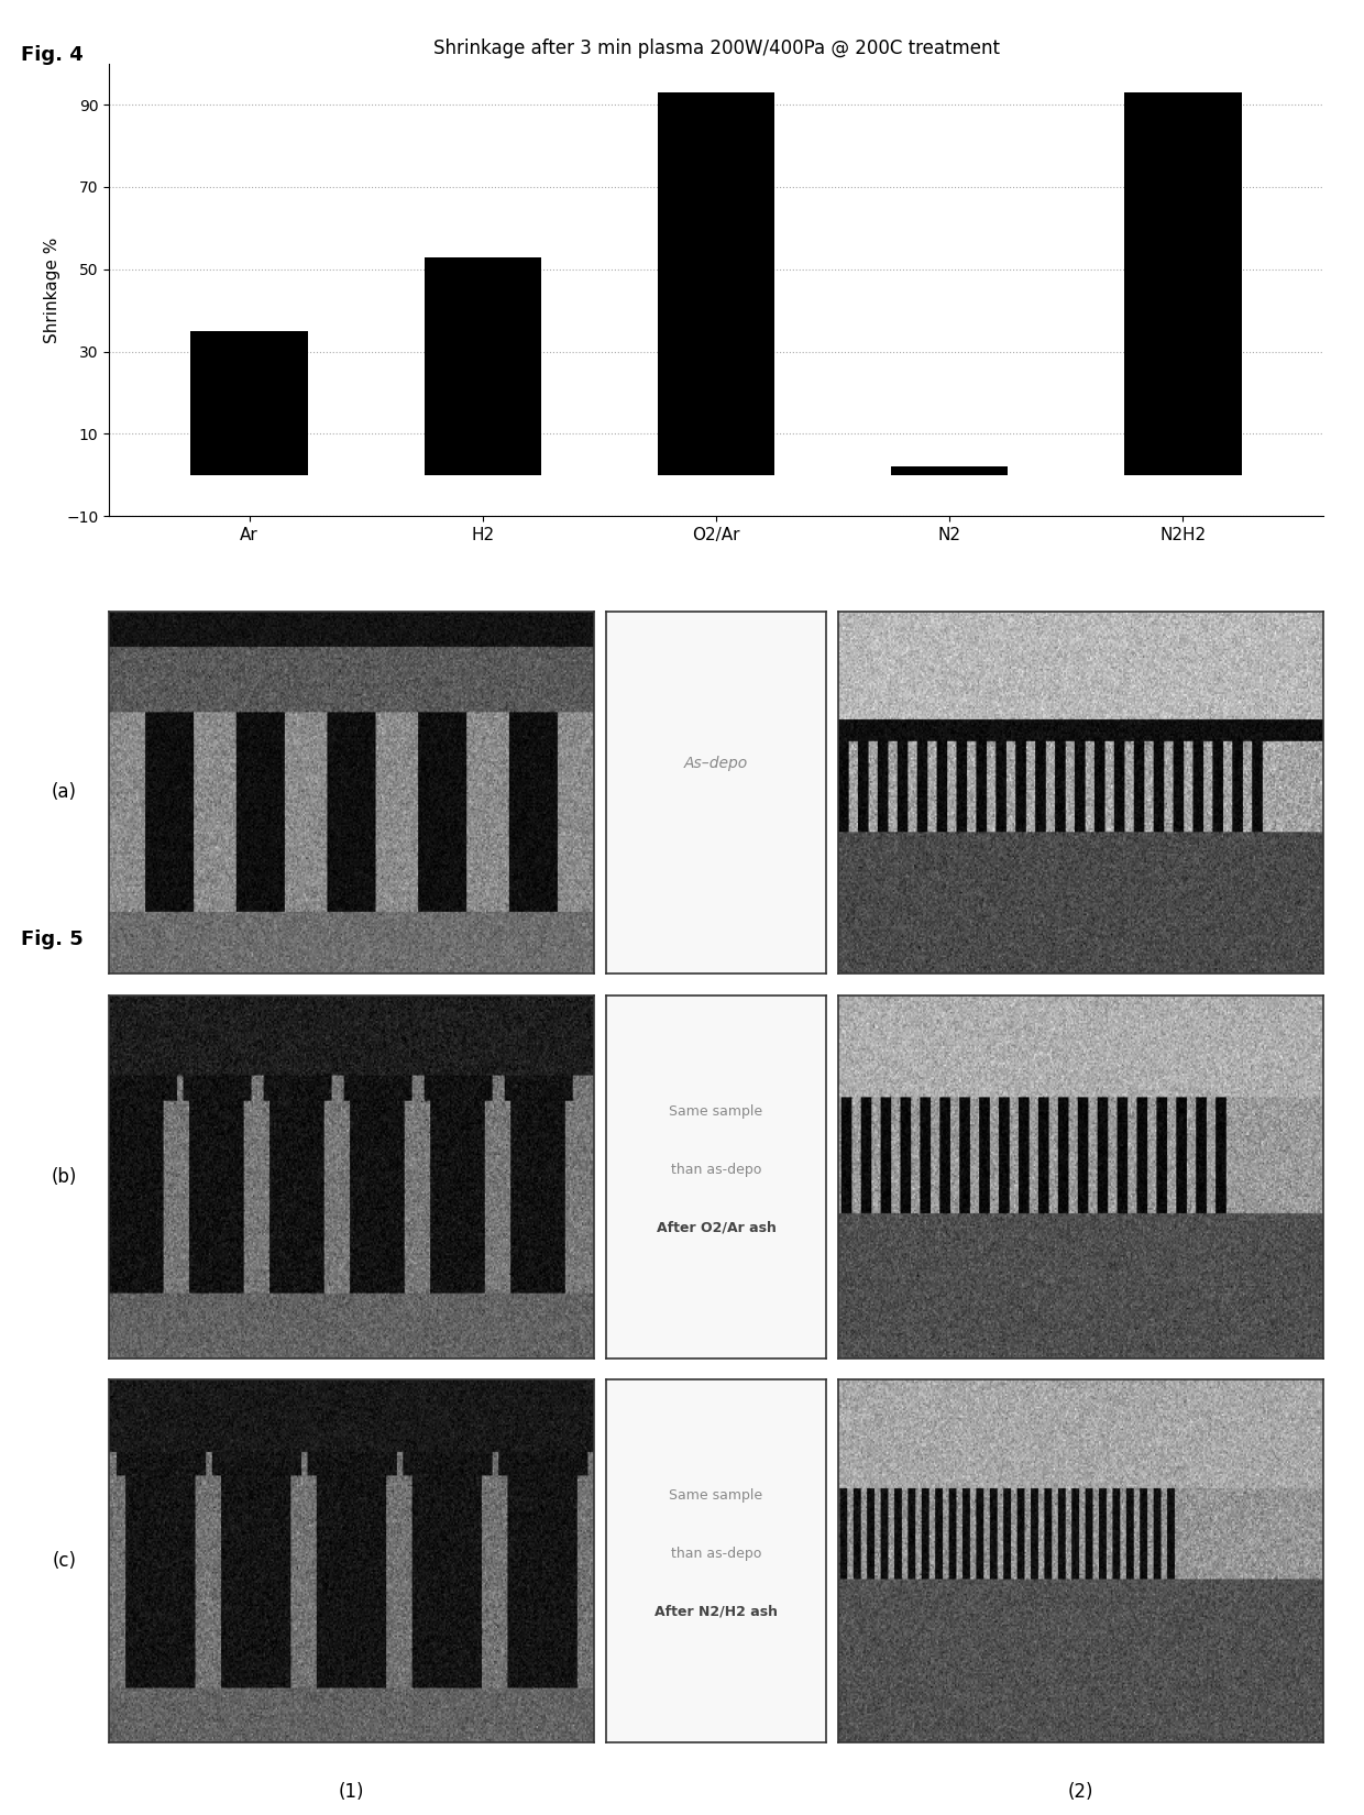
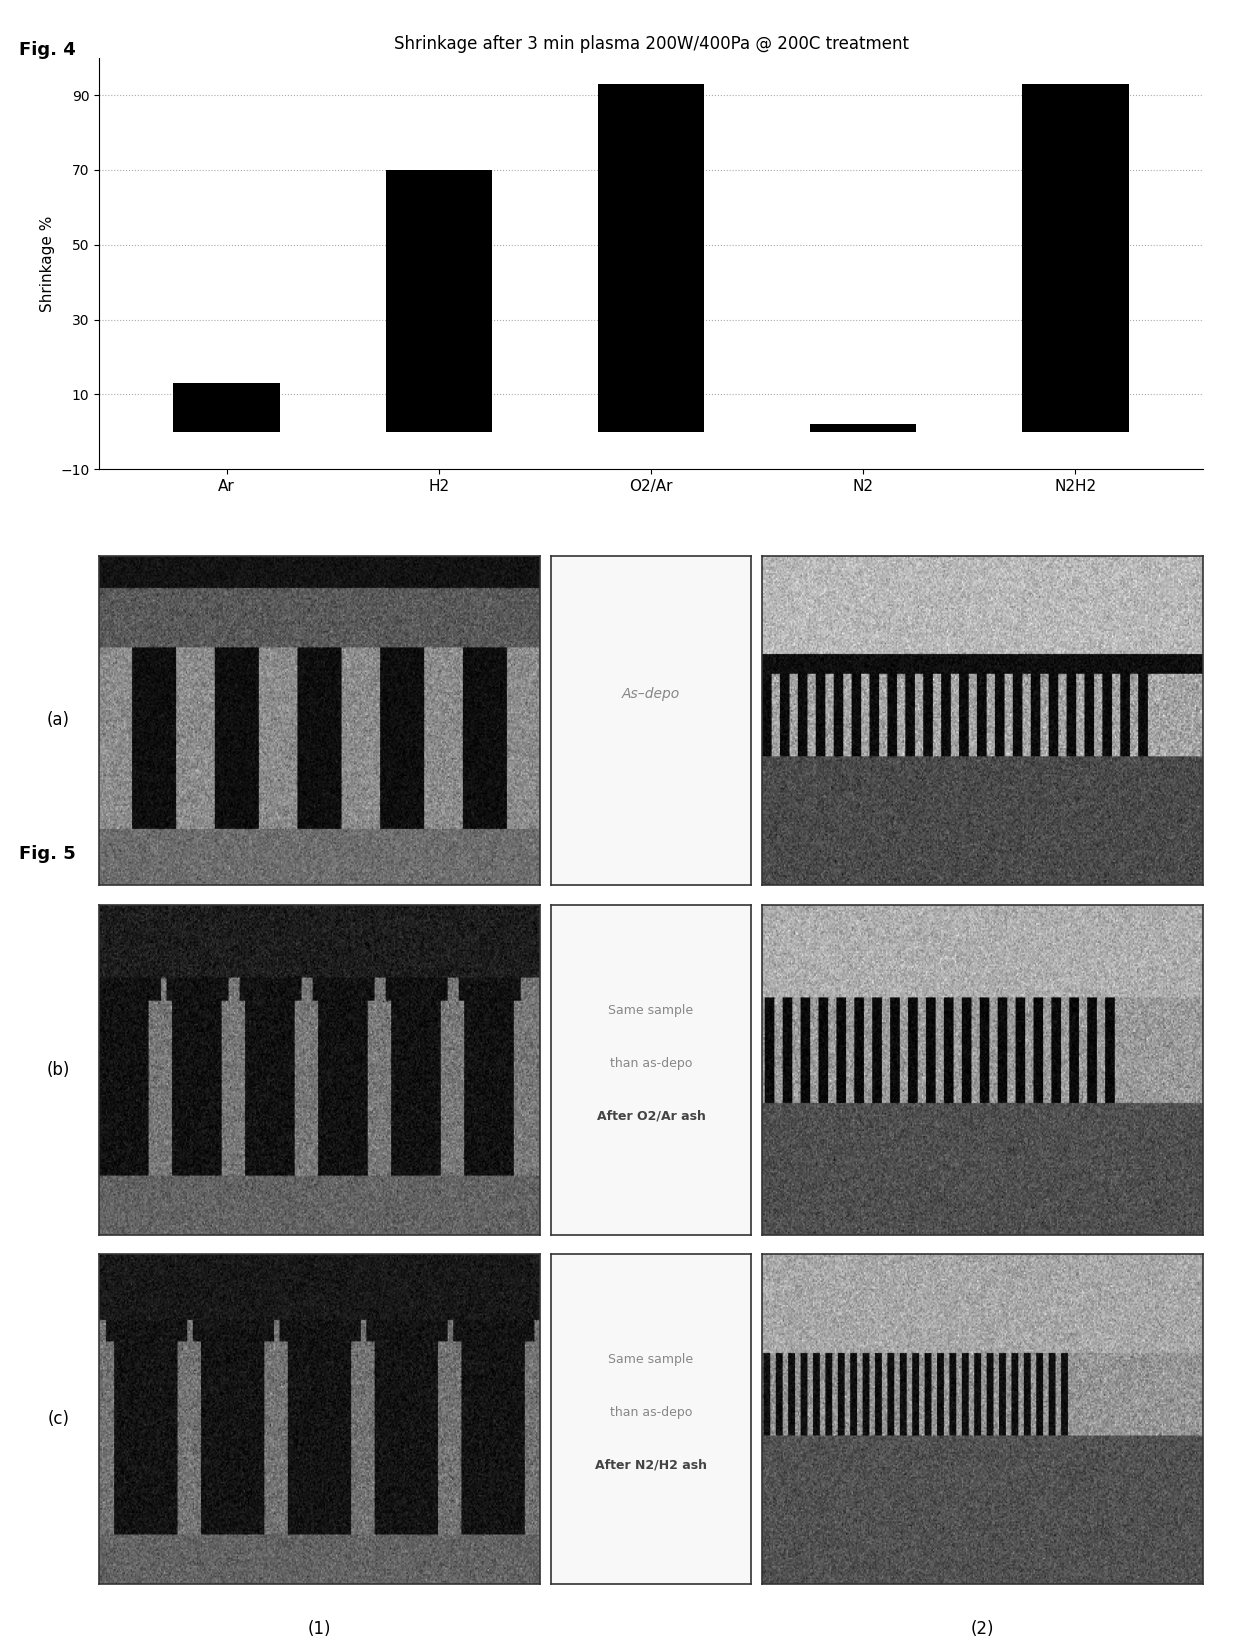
Ar: 35 -> 13
H2: 53 -> 70
